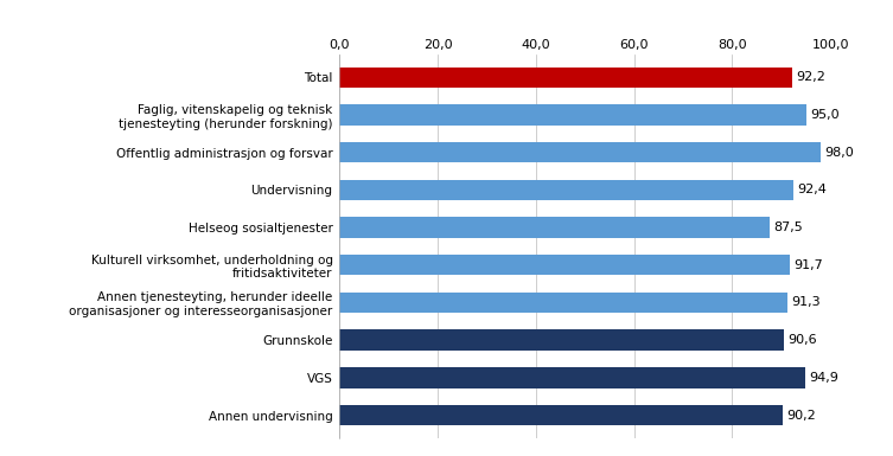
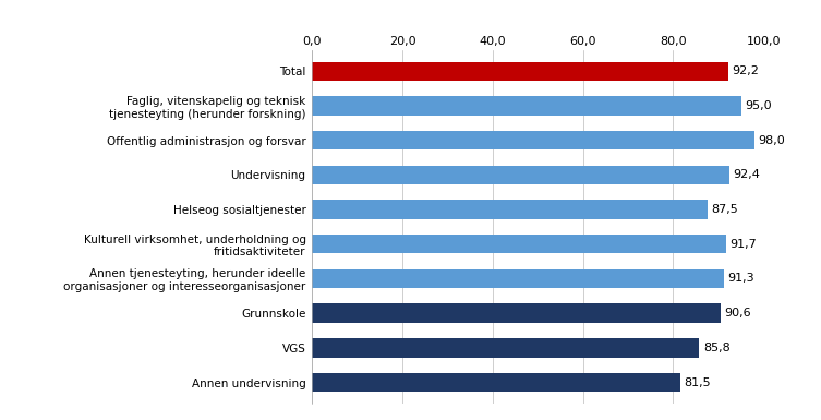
VGS: 94,9 -> 85,8
Annen undervisning: 90,2 -> 81,5
